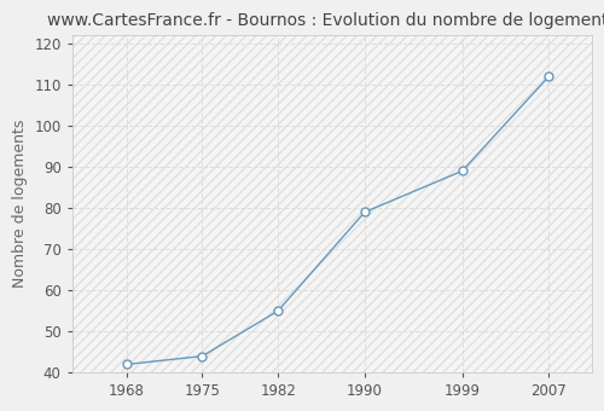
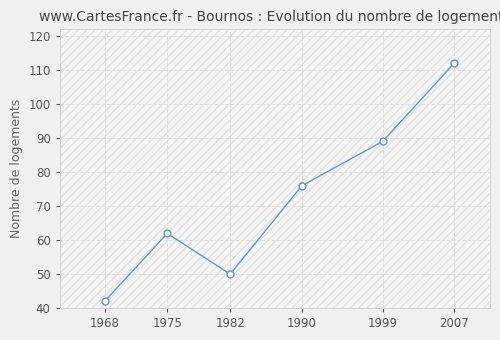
1975: 44 -> 62
1982: 55 -> 50
1990: 79 -> 76
